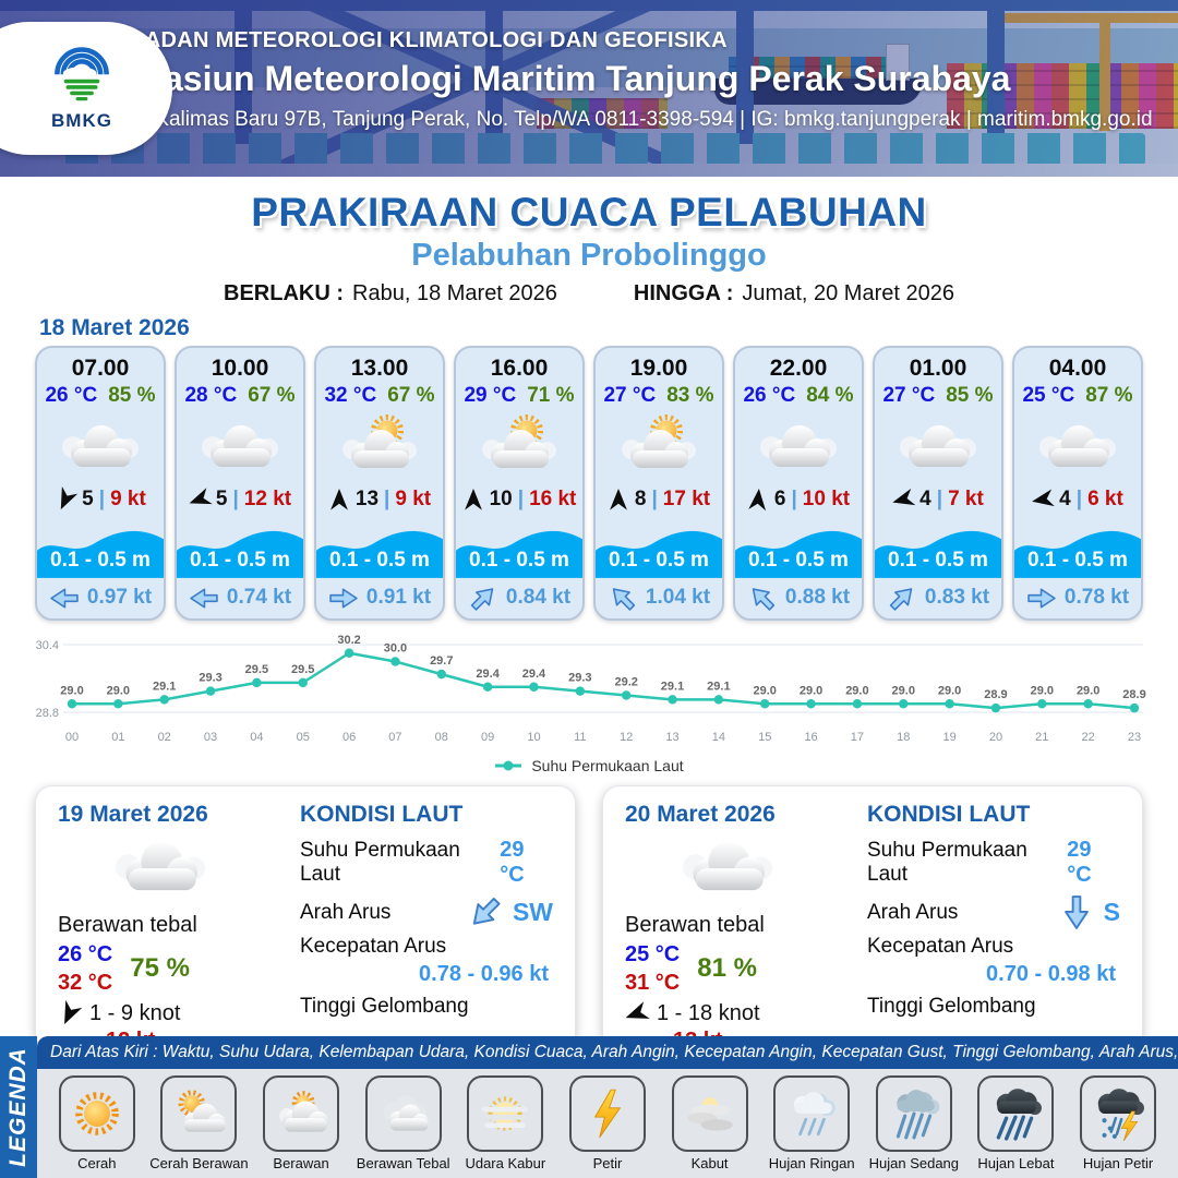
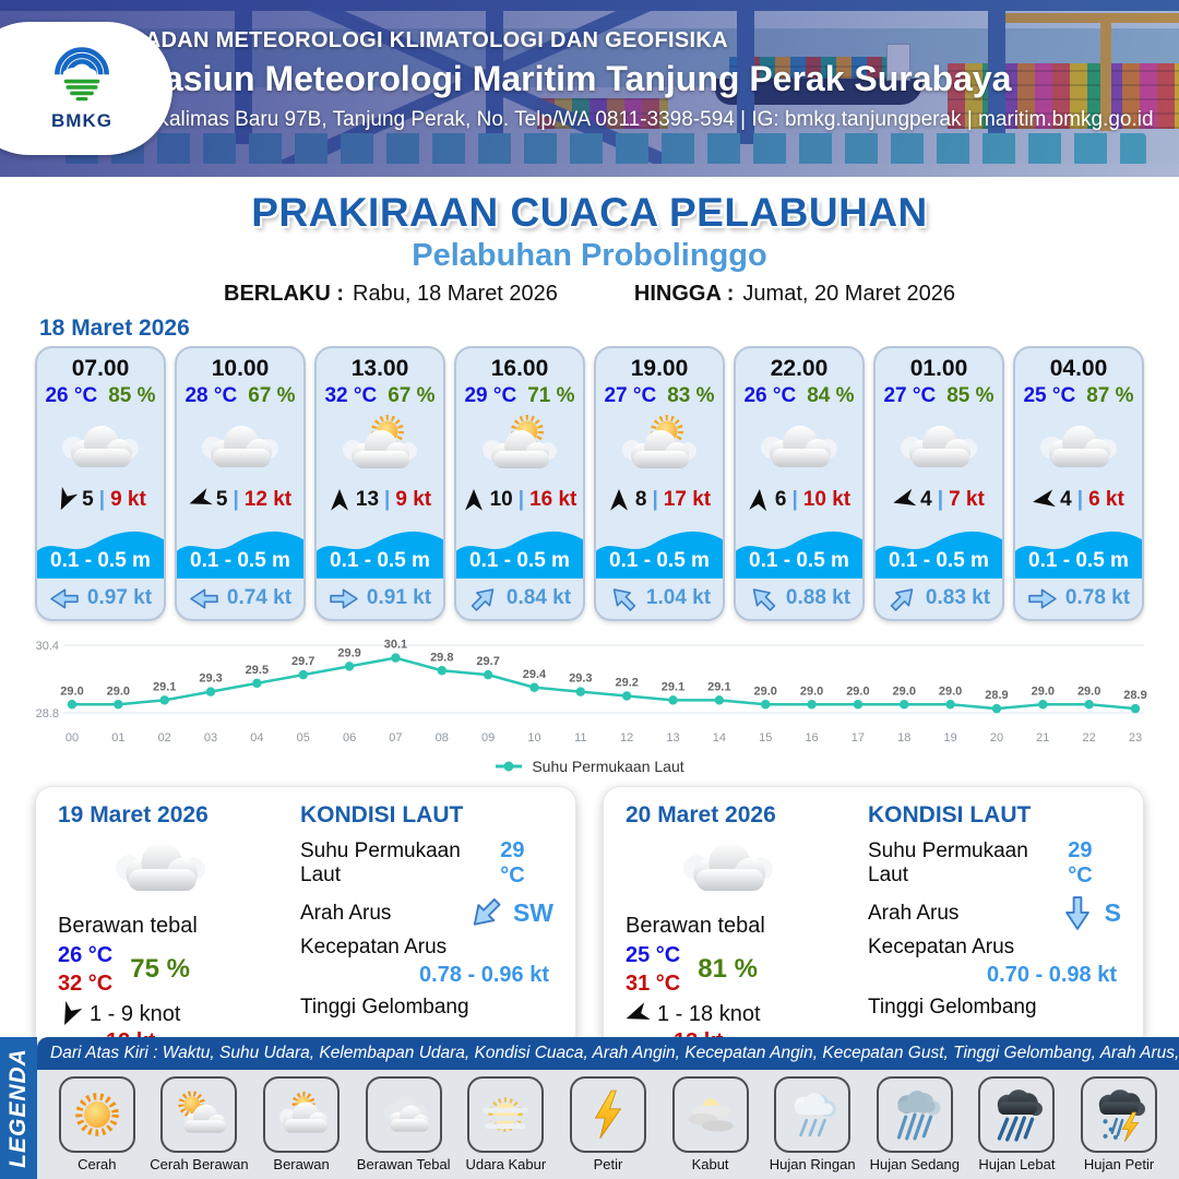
05: 29.5 -> 29.7
06: 30.2 -> 29.9
07: 30.0 -> 30.1
08: 29.7 -> 29.8
09: 29.4 -> 29.7
